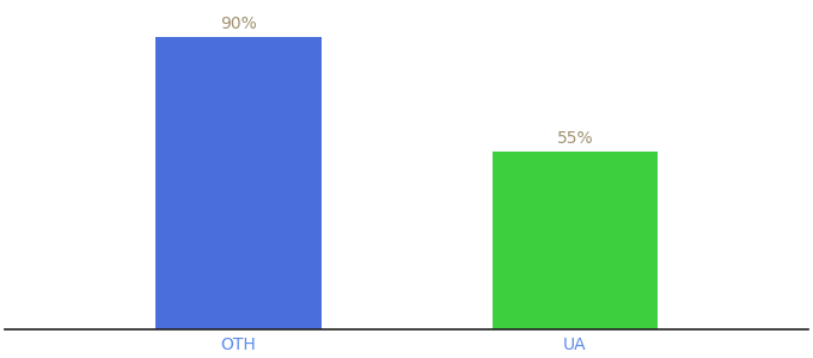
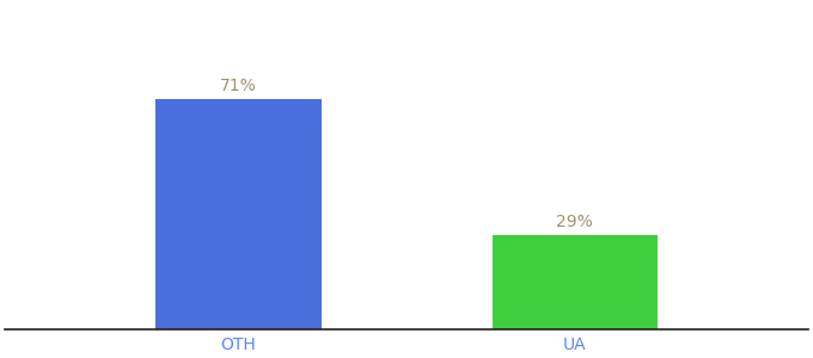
OTH: 90% -> 71%
UA: 55% -> 29%
